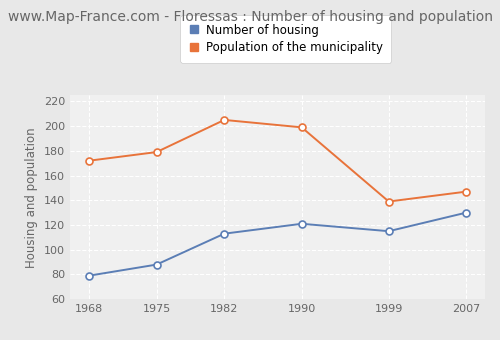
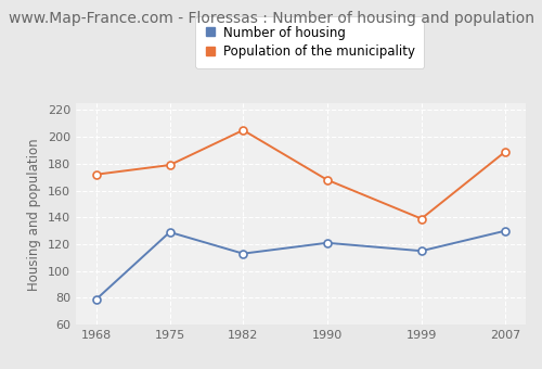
Number of housing/1975: 88 -> 129
Population of the municipality/1990: 199 -> 168
Population of the municipality/2007: 147 -> 189
